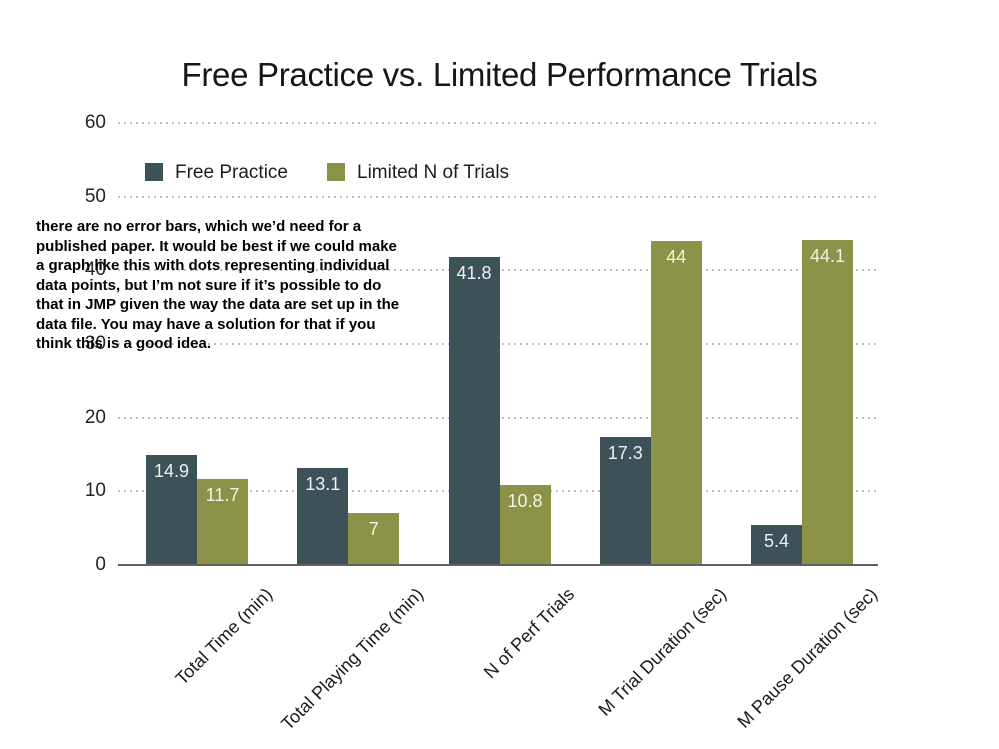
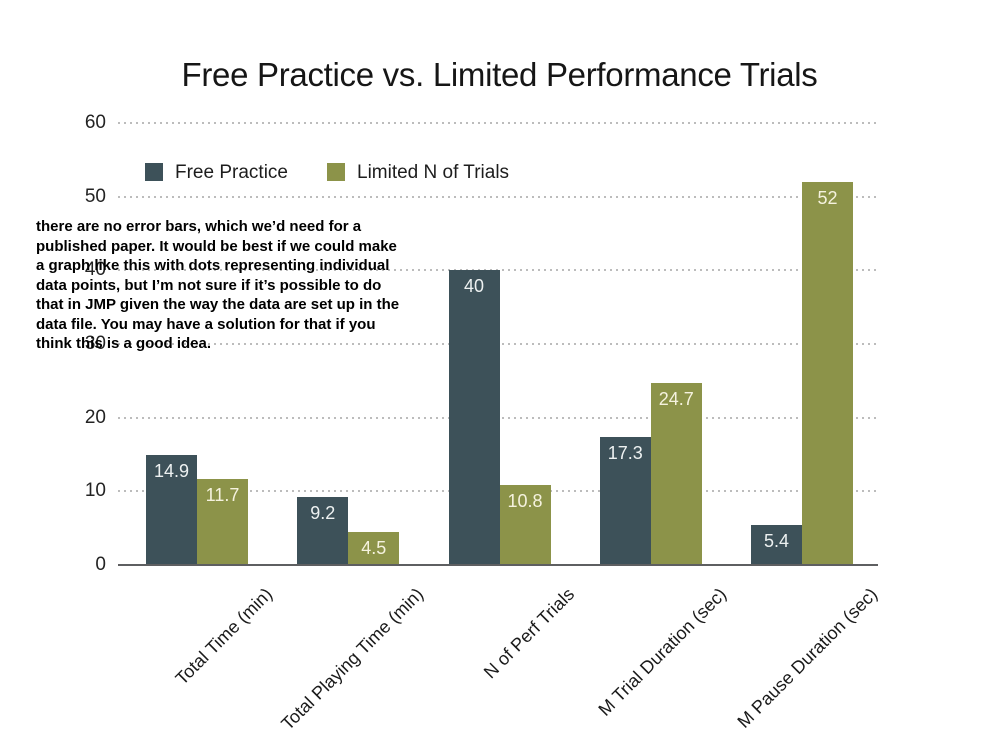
Free Practice/Total Playing Time (min): 13.1 -> 9.2
Limited N of Trials/Total Playing Time (min): 7 -> 4.5
Free Practice/N of Perf Trials: 41.8 -> 40
Limited N of Trials/M Trial Duration (sec): 44 -> 24.7
Limited N of Trials/M Pause Duration (sec): 44.1 -> 52
